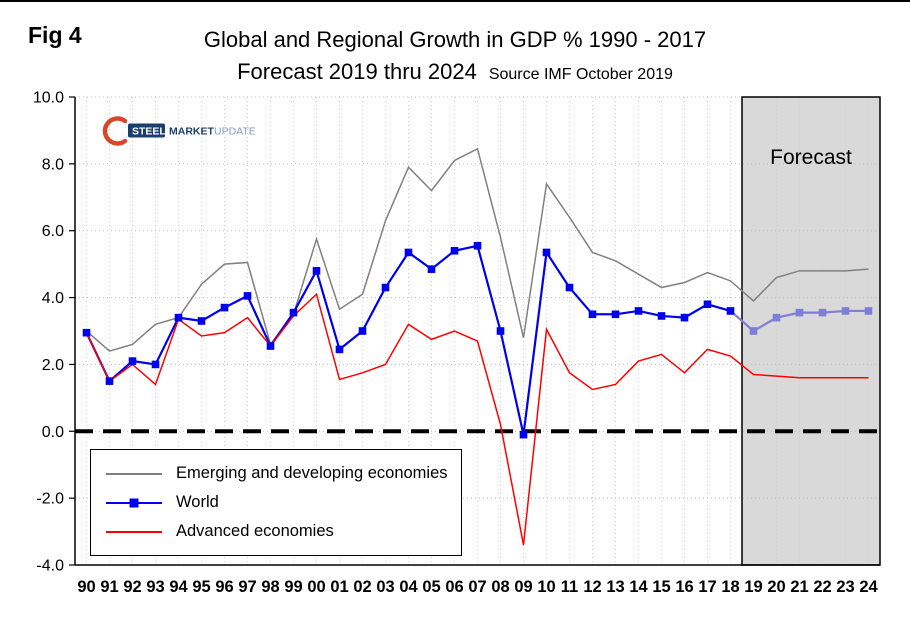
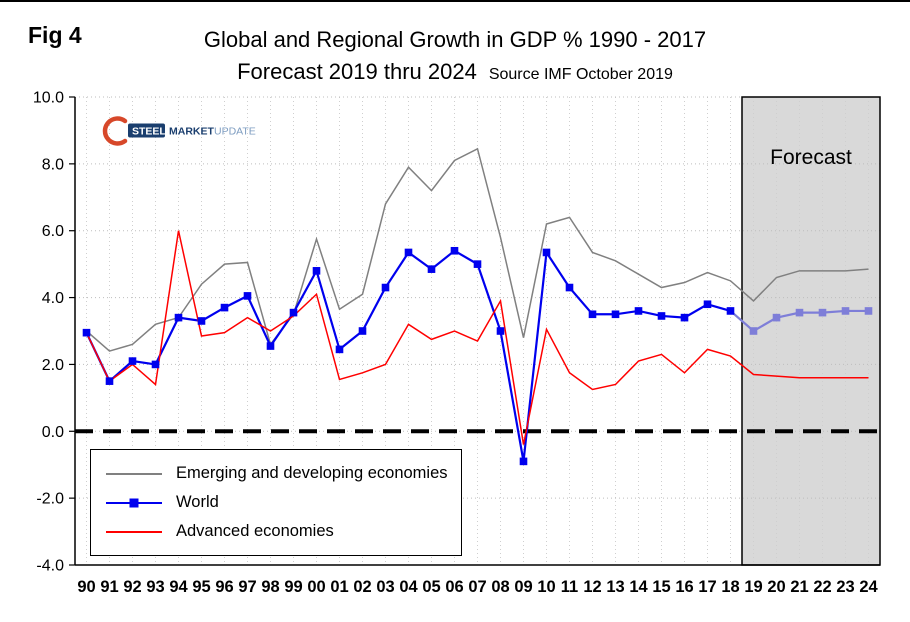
Advanced economies/94: 3.4 -> 6.0
Advanced economies/98: 2.5 -> 3.0
Emerging and developing economies/03: 6.3 -> 6.8
World/07: 5.5 -> 5.0
Advanced economies/08: 0.2 -> 3.9
World/09: -0.1 -> -0.9
Advanced economies/09: -3.4 -> -0.4
Emerging and developing economies/10: 7.4 -> 6.2
